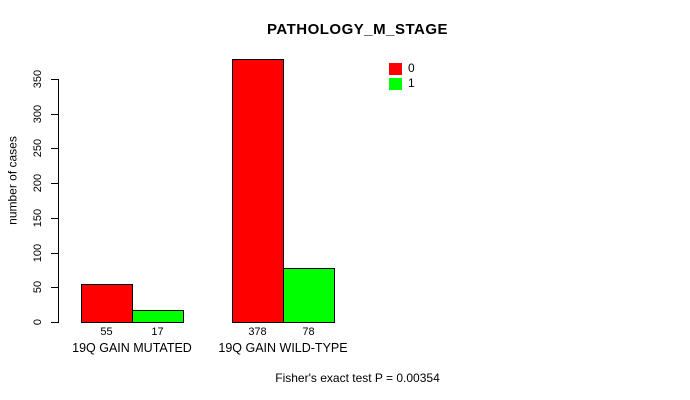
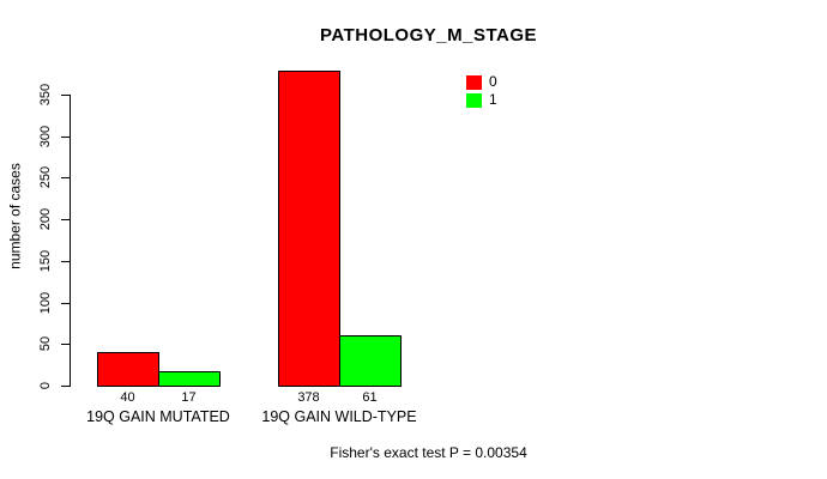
0/19Q GAIN MUTATED: 55 -> 40
1/19Q GAIN WILD-TYPE: 78 -> 61
